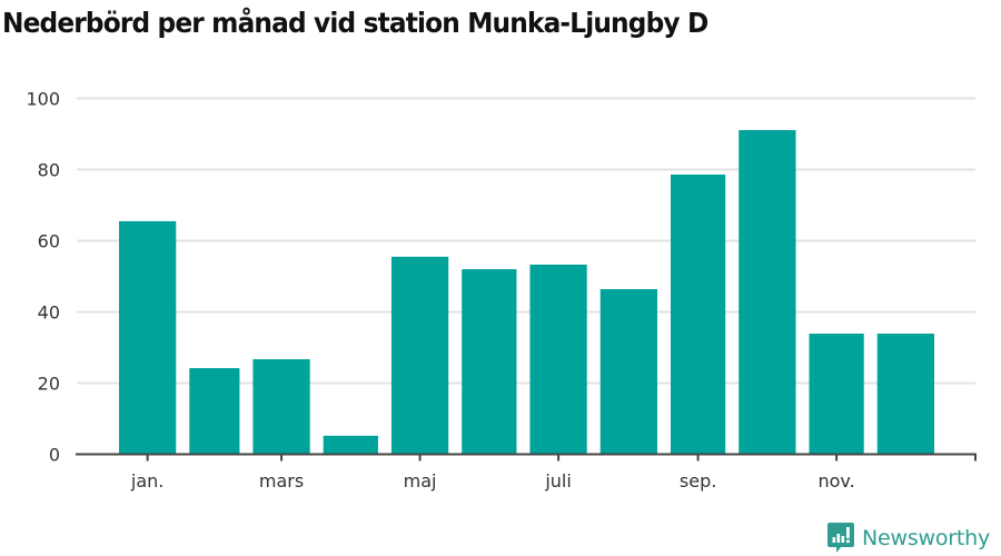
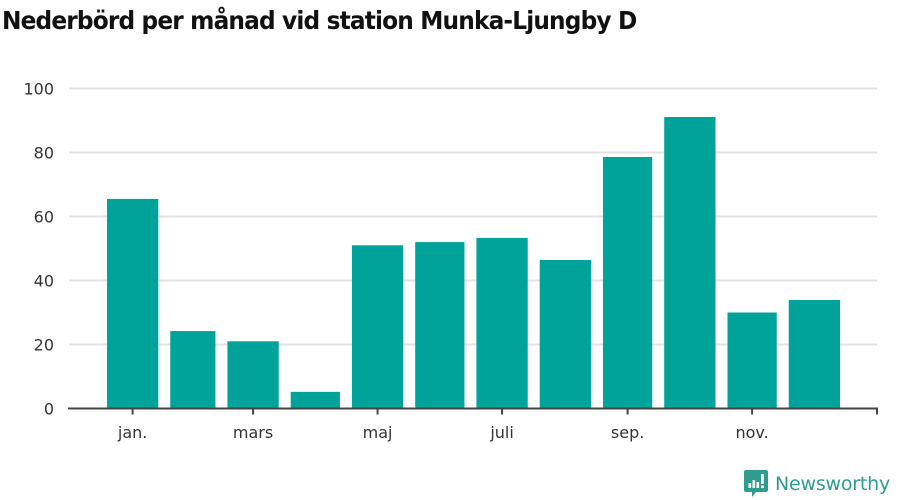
mars: 27 -> 21
maj: 56 -> 51
nov.: 34 -> 30
